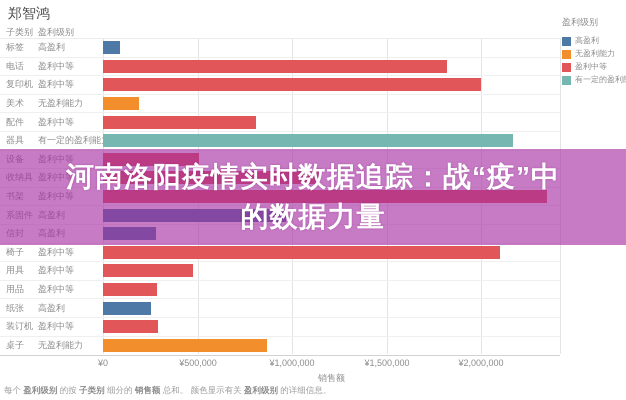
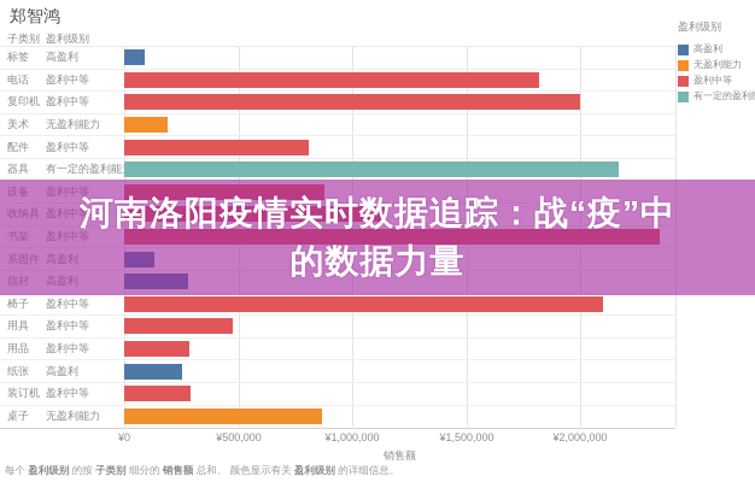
设备: ¥510000 -> ¥880000
系固件: ¥970000 -> ¥130000
